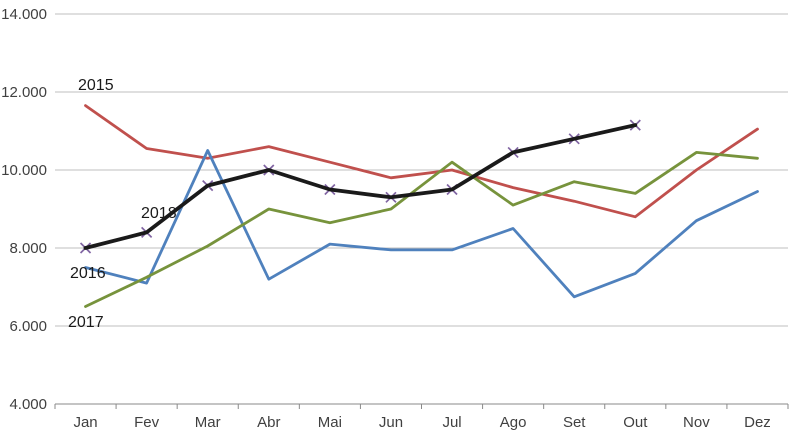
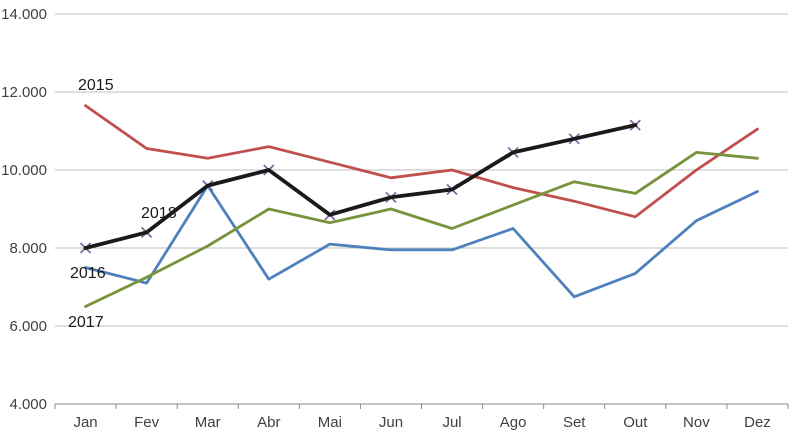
2016/Mar: 10500 -> 9600
2018/Mai: 9500 -> 8800
2017/Jul: 10200 -> 8500
